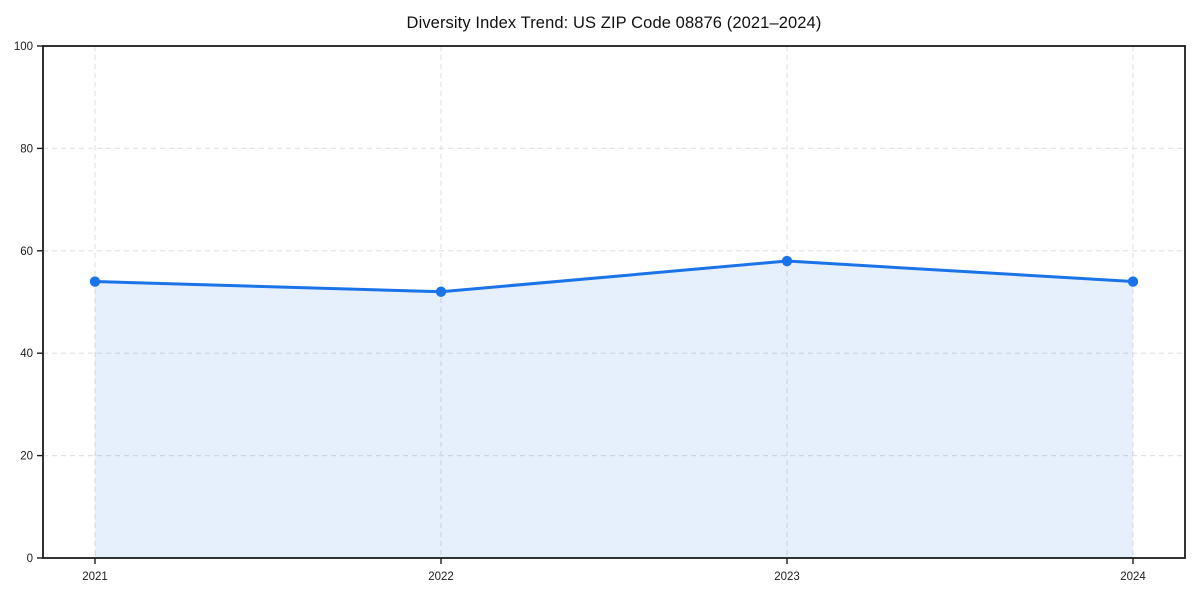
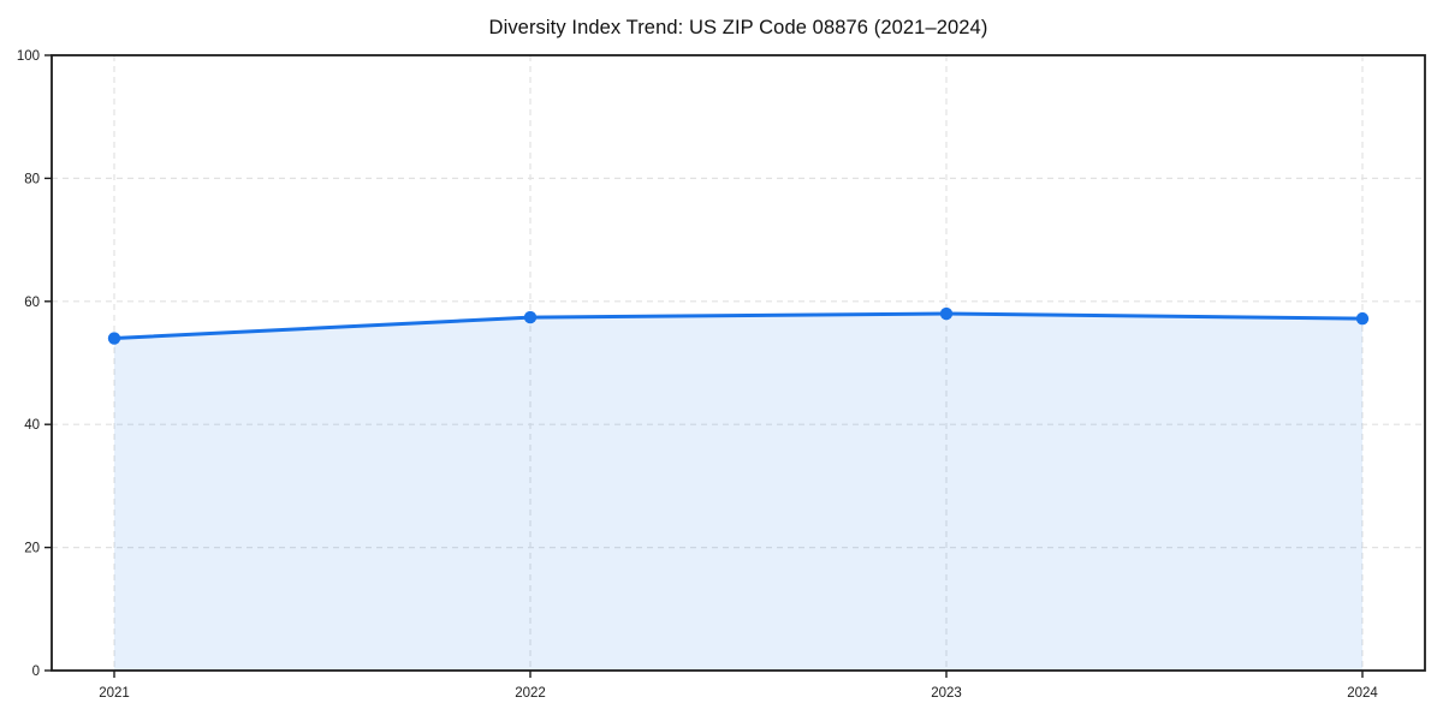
2022: 52 -> 57
2024: 54 -> 57
